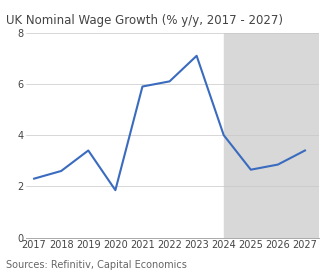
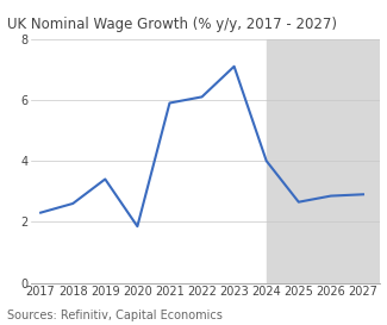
2027: 3.40 -> 2.90
